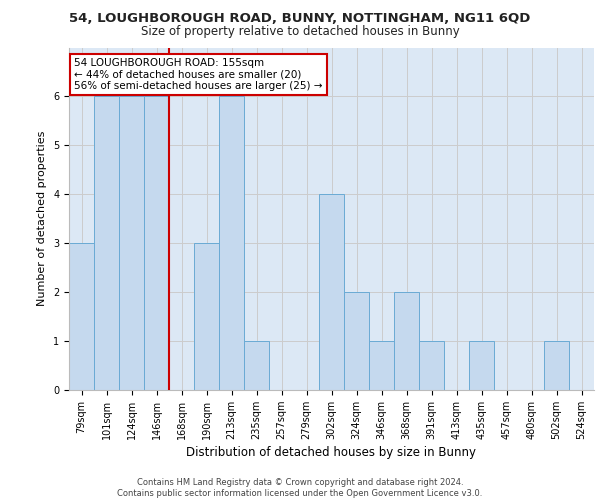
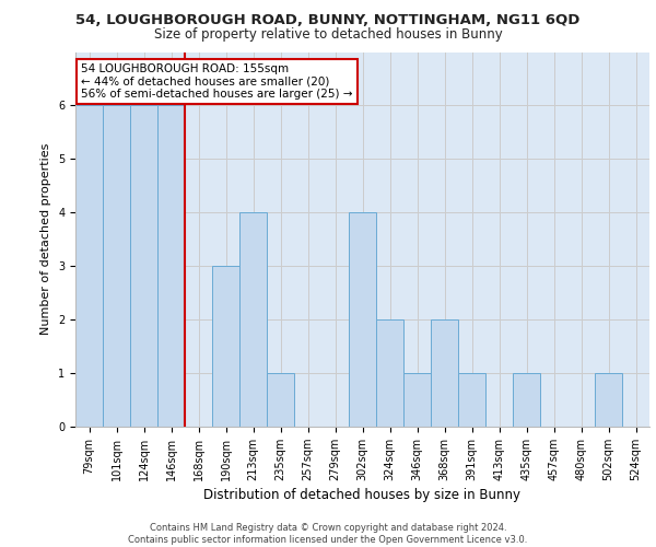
79sqm: 3 -> 6
213sqm: 6 -> 4
